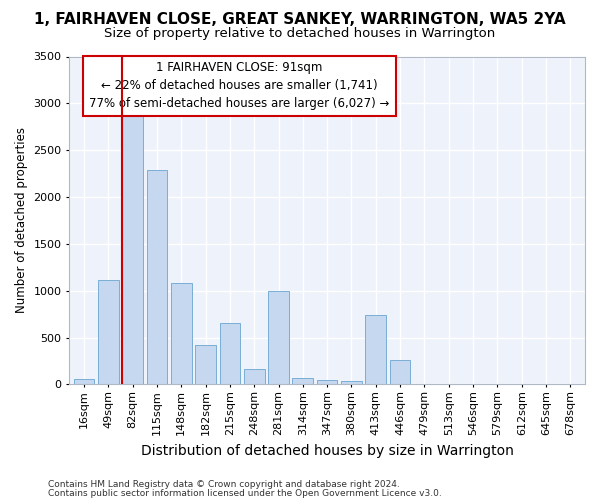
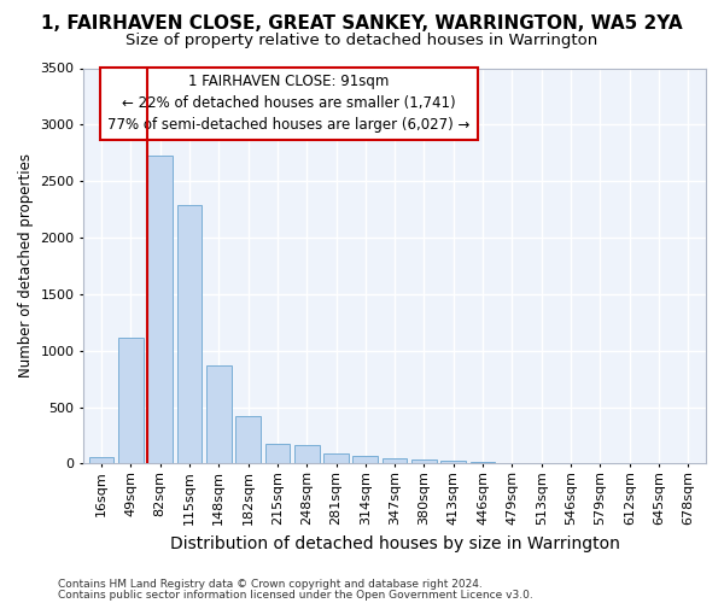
82sqm: 2860 -> 2730
148sqm: 1080 -> 870
215sqm: 660 -> 180
281sqm: 1000 -> 90
413sqm: 740 -> 20
446sqm: 260 -> 20
